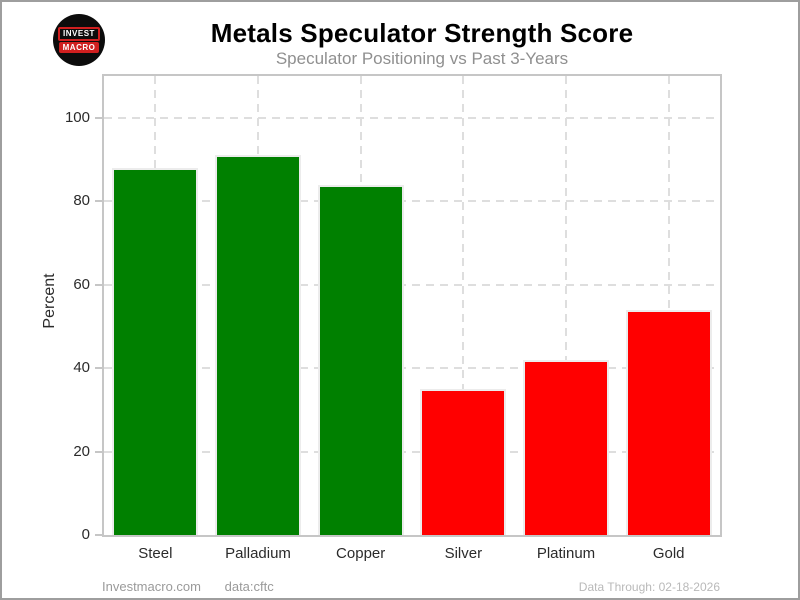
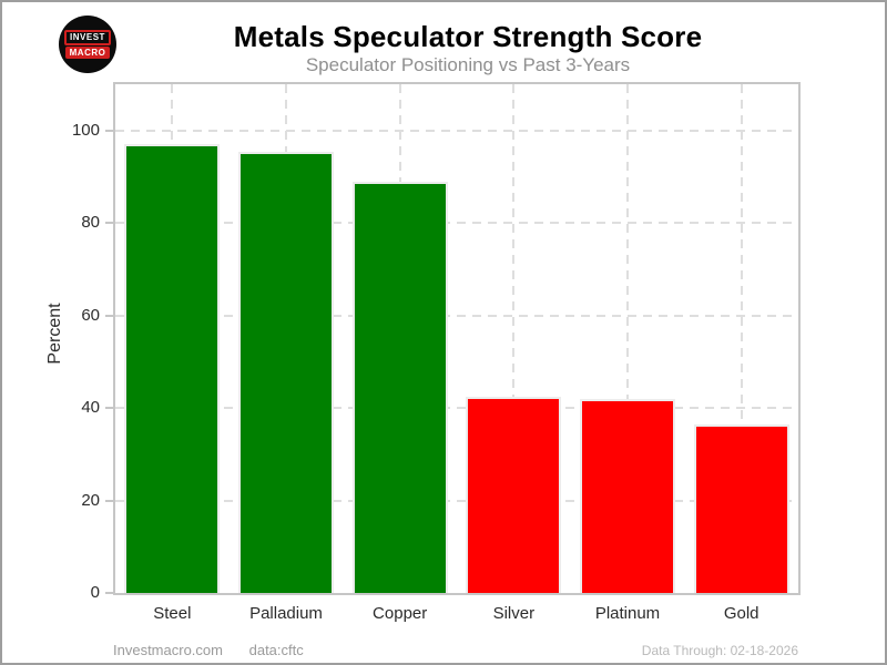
Steel: 88 -> 97
Palladium: 91 -> 96
Copper: 84 -> 89
Silver: 35 -> 42
Gold: 54 -> 36
